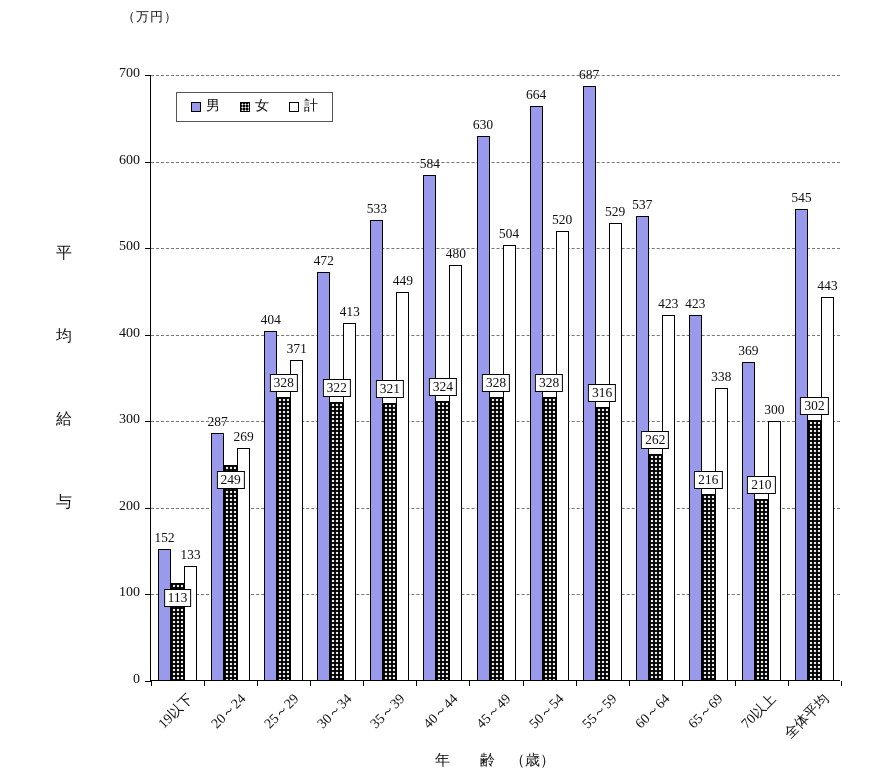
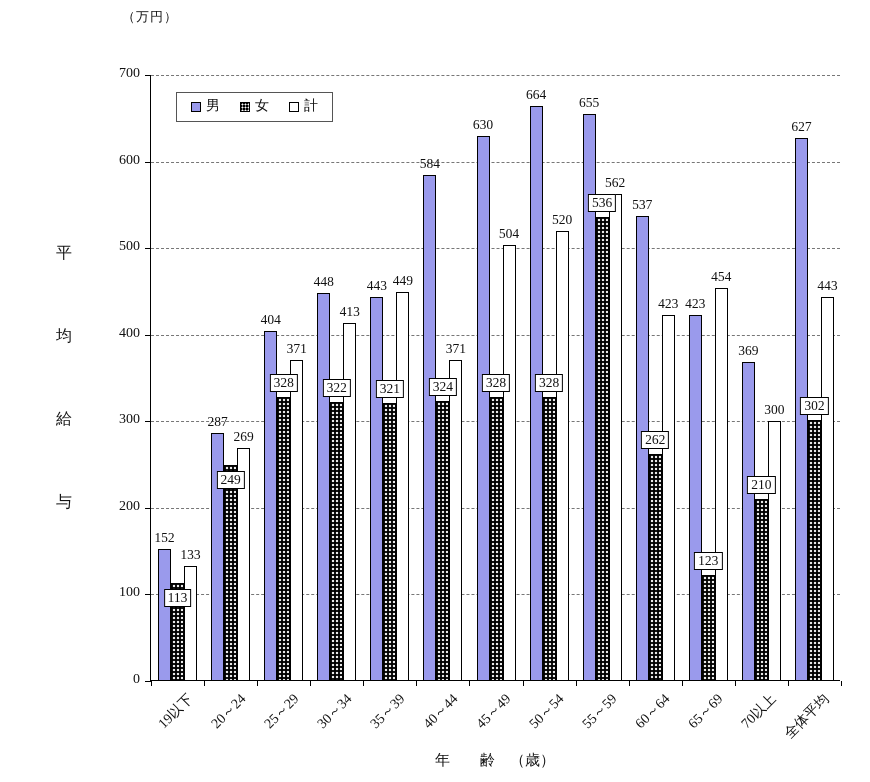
男/30～34: 472 -> 448
男/35～39: 533 -> 443
計/40～44: 480 -> 371
男/55～59: 687 -> 655
女/55～59: 316 -> 536
計/55～59: 529 -> 562
女/65～69: 216 -> 123
計/65～69: 338 -> 454
男/全体平均: 545 -> 627
